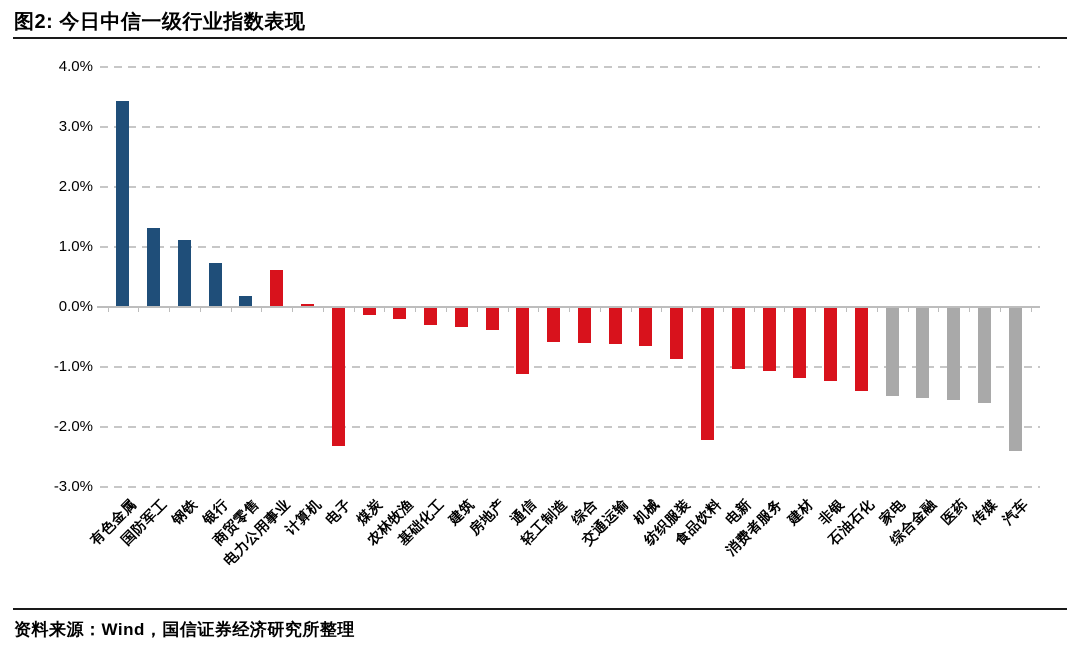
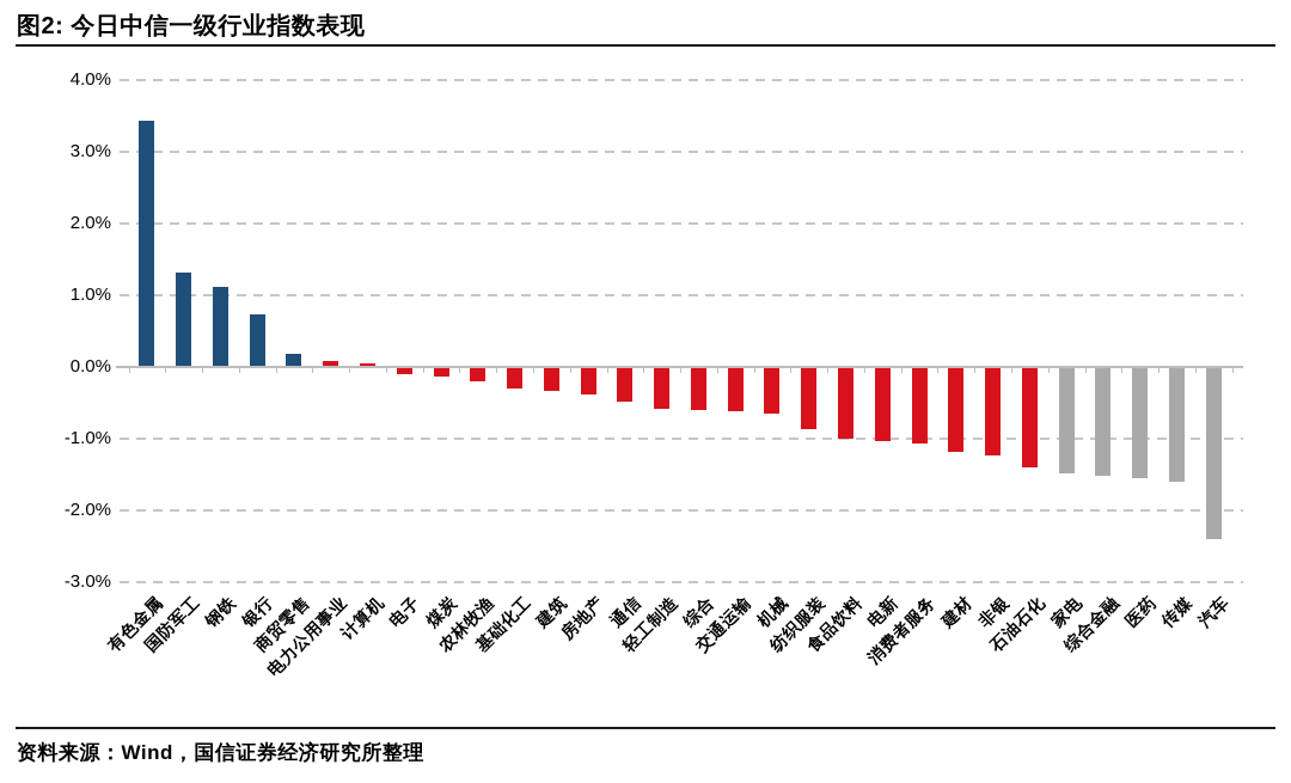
电力公用事业: 0.6% -> 0.1%
电子: -2.3% -> -0.1%
通信: -1.1% -> -0.5%
食品饮料: -2.2% -> -1.0%
